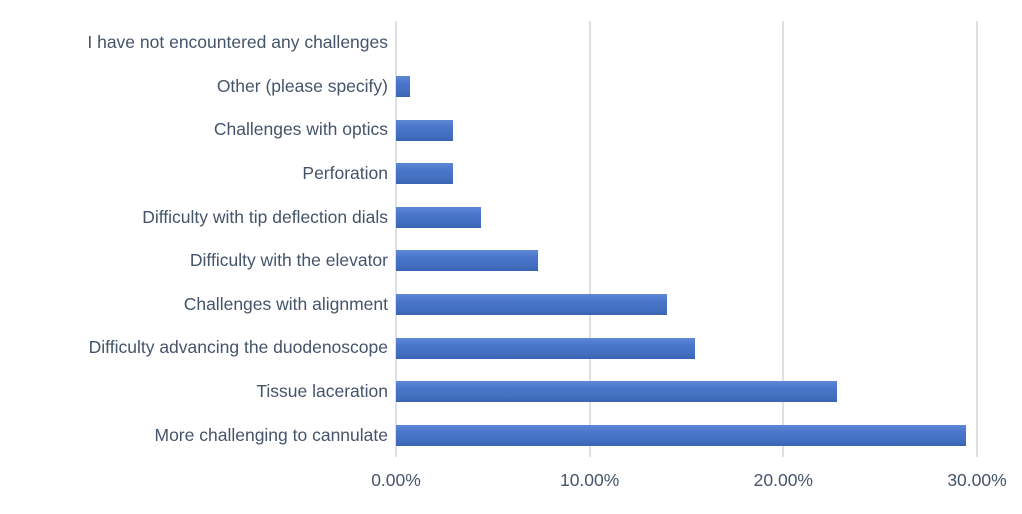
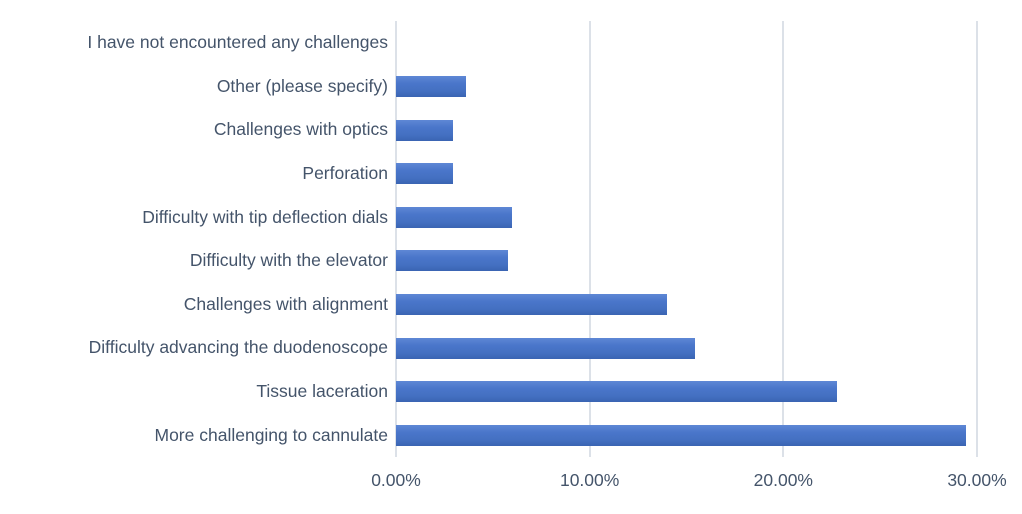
Other (please specify): 0.7% -> 3.6%
Difficulty with tip deflection dials: 4.4% -> 6.0%
Difficulty with the elevator: 7.3% -> 5.8%
